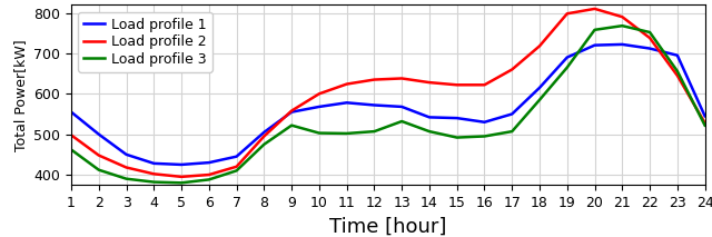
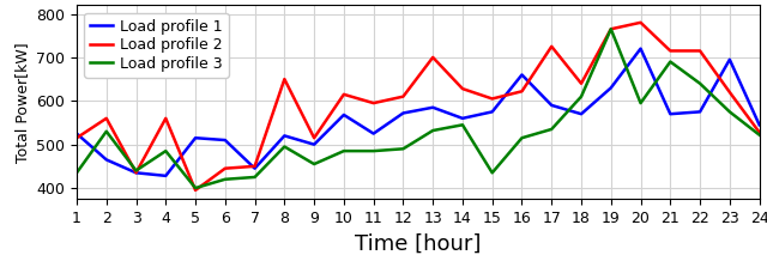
Load profile 1/1: 555 -> 525
Load profile 2/1: 498 -> 515
Load profile 3/1: 462 -> 435
Load profile 1/2: 500 -> 465
Load profile 2/2: 448 -> 560
Load profile 3/2: 412 -> 530
Load profile 1/3: 450 -> 435
Load profile 2/3: 418 -> 435
Load profile 3/3: 390 -> 440
Load profile 2/4: 402 -> 560
Load profile 3/4: 382 -> 485
Load profile 1/5: 425 -> 515
Load profile 3/5: 380 -> 400
Load profile 1/6: 430 -> 510
Load profile 2/6: 400 -> 445
Load profile 3/6: 388 -> 420
Load profile 2/7: 420 -> 450
Load profile 3/7: 410 -> 425
Load profile 1/8: 505 -> 520
Load profile 2/8: 495 -> 650
Load profile 3/8: 475 -> 495
Load profile 1/9: 555 -> 500
Load profile 2/9: 558 -> 515
Load profile 3/9: 522 -> 455
Load profile 2/10: 600 -> 615
Load profile 3/10: 503 -> 485
Load profile 1/11: 578 -> 525
Load profile 2/11: 624 -> 595
Load profile 3/11: 502 -> 485
Load profile 2/12: 635 -> 610
Load profile 3/12: 507 -> 490
Load profile 1/13: 568 -> 585
Load profile 2/13: 638 -> 700
Load profile 1/14: 542 -> 560
Load profile 3/14: 507 -> 545
Load profile 1/15: 540 -> 575
Load profile 2/15: 622 -> 605
Load profile 3/15: 492 -> 435
Load profile 1/16: 530 -> 660
Load profile 3/16: 495 -> 515
Load profile 1/17: 550 -> 590
Load profile 2/17: 660 -> 725
Load profile 3/17: 507 -> 535
Load profile 1/18: 615 -> 570
Load profile 2/18: 718 -> 640
Load profile 3/18: 585 -> 610
Load profile 1/19: 690 -> 630
Load profile 2/19: 798 -> 765
Load profile 3/19: 665 -> 765
Load profile 2/20: 810 -> 780
Load profile 3/20: 758 -> 595
Load profile 1/21: 722 -> 570
Load profile 2/21: 790 -> 715
Load profile 3/21: 768 -> 690
Load profile 1/22: 712 -> 575
Load profile 2/22: 738 -> 715
Load profile 3/22: 752 -> 640
Load profile 2/23: 645 -> 620
Load profile 3/23: 656 -> 575
